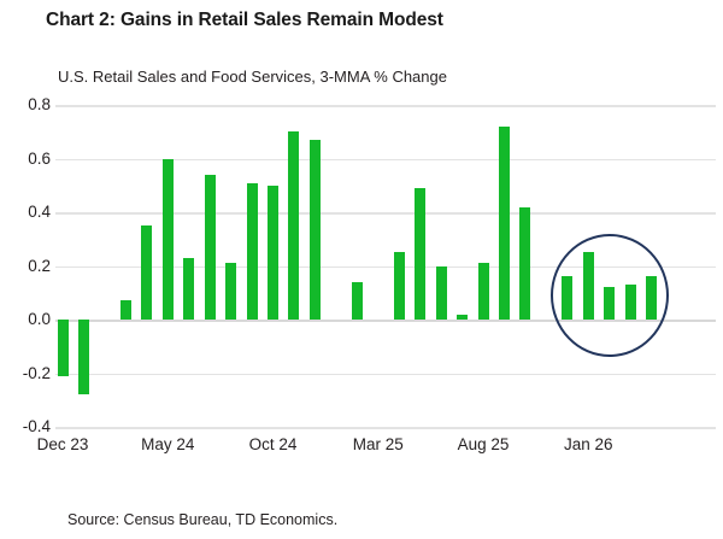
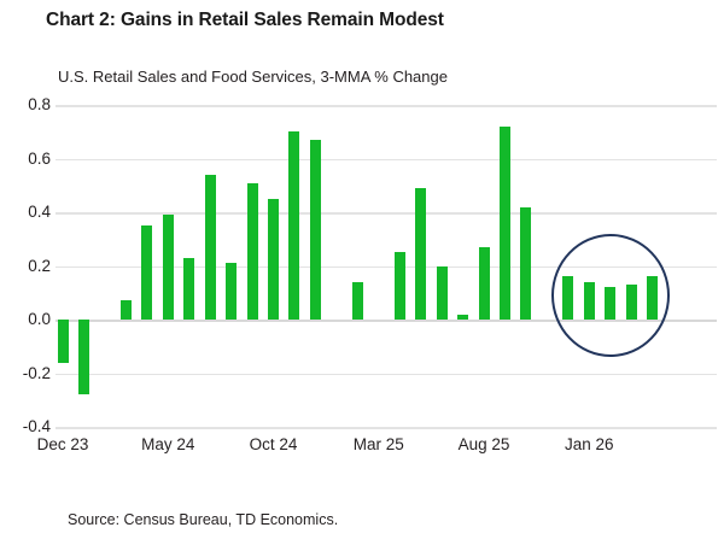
Dec 23: -0.21 -> -0.16
May 24: 0.60 -> 0.39
Oct 24: 0.50 -> 0.45
Aug 25: 0.21 -> 0.27
Jan 26: 0.25 -> 0.14
